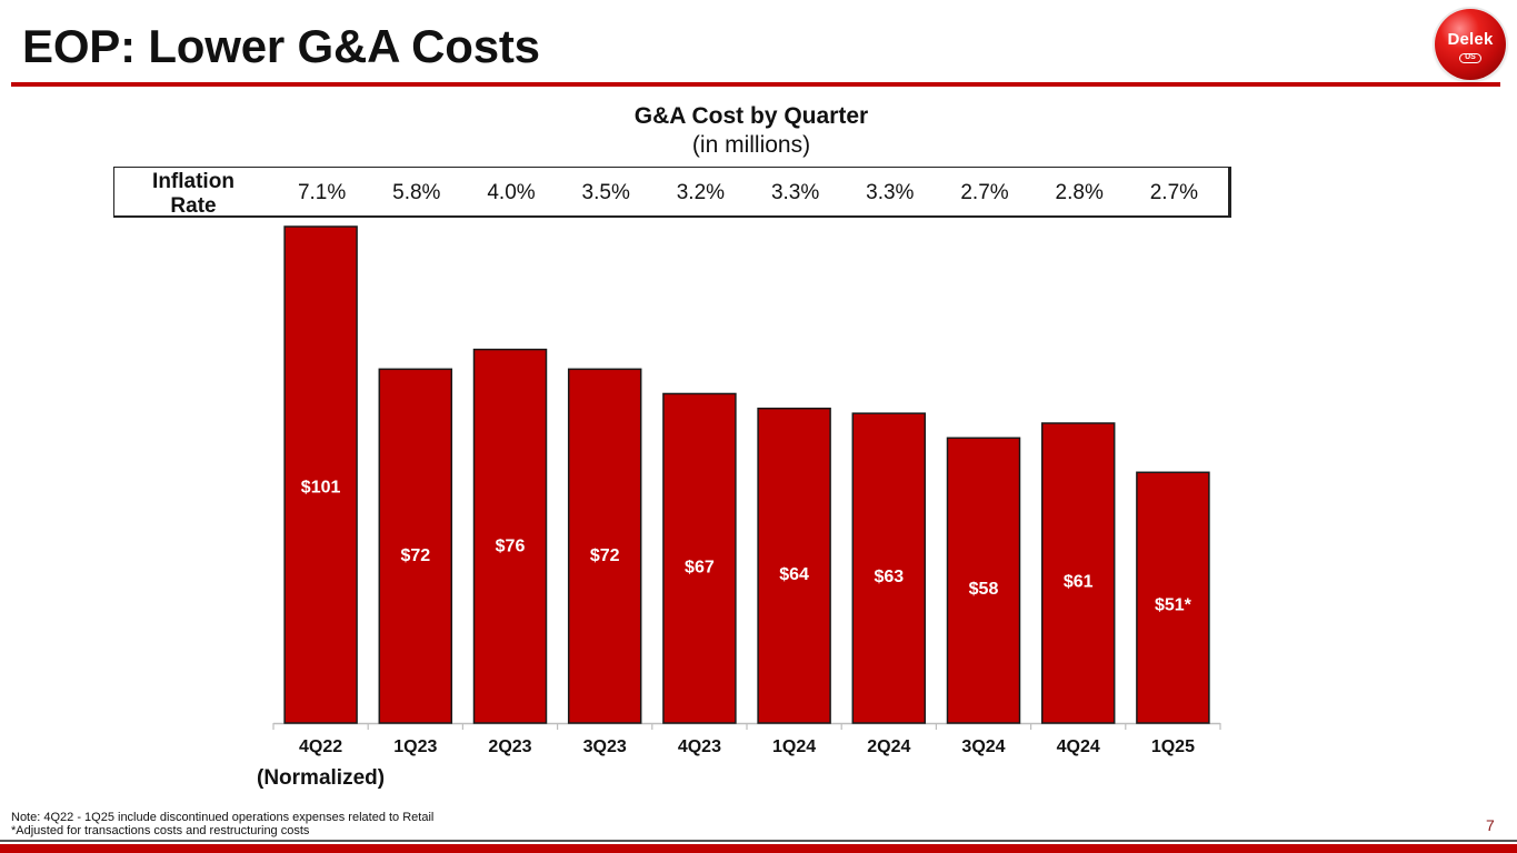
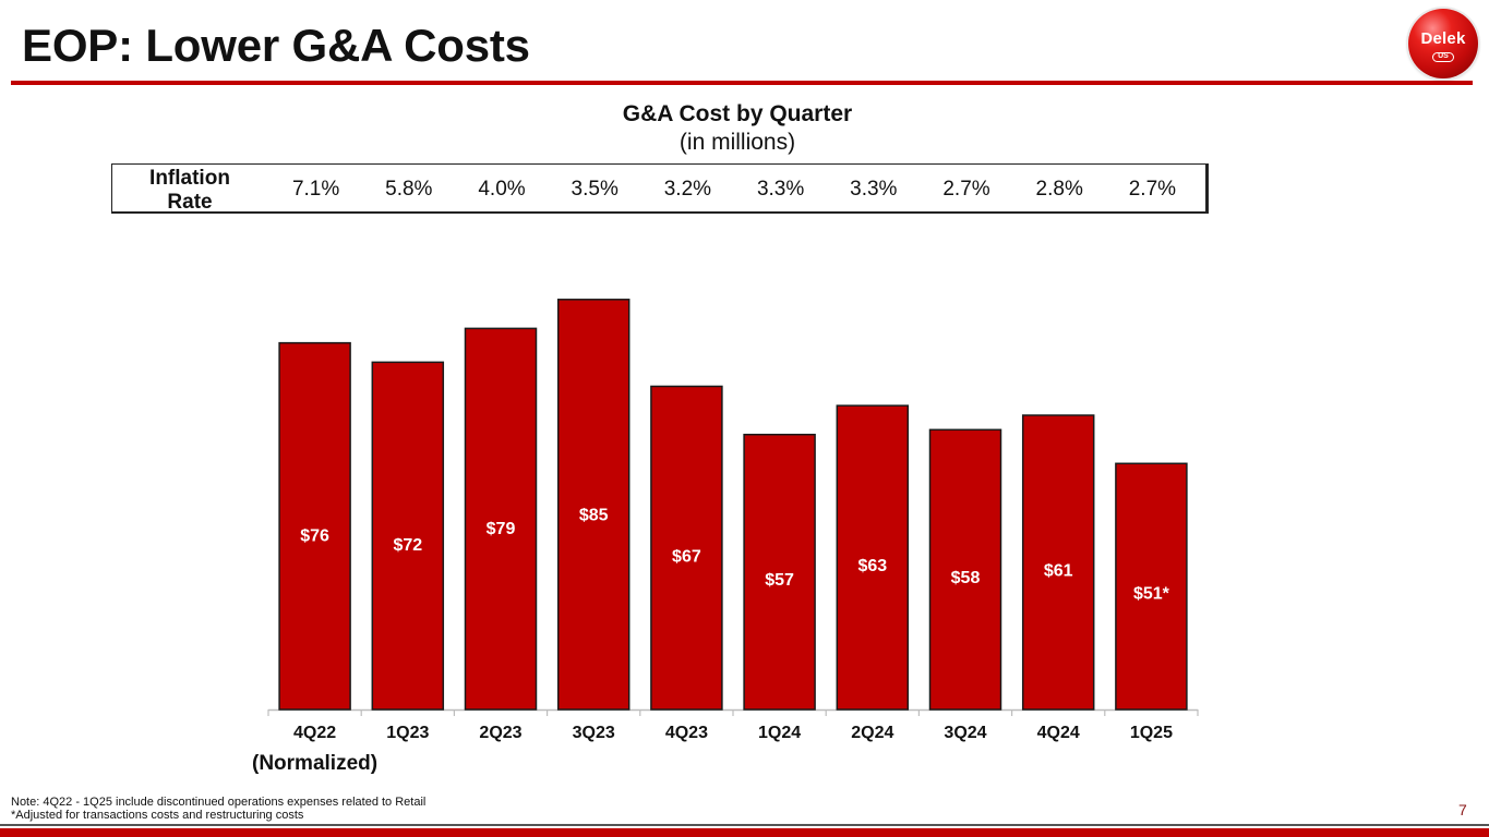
4Q22: $101 -> $76
2Q23: $76 -> $79
3Q23: $72 -> $85
1Q24: $64 -> $57
